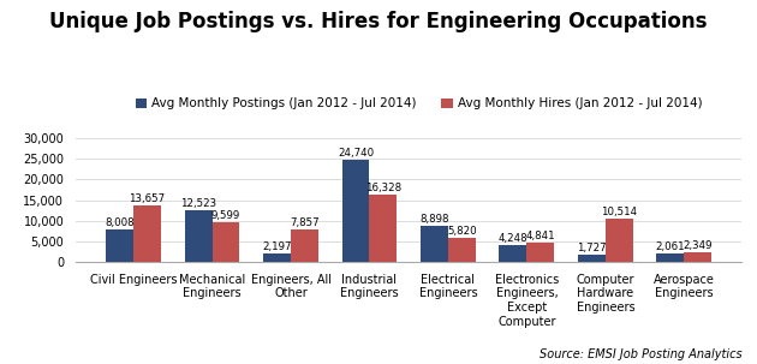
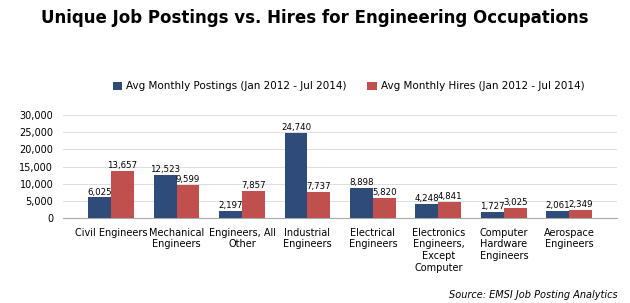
Avg Monthly Postings (Jan 2012 - Jul 2014)/Civil Engineers: 8,008 -> 6,025
Avg Monthly Hires (Jan 2012 - Jul 2014)/Industrial Engineers: 16,328 -> 7,737
Avg Monthly Hires (Jan 2012 - Jul 2014)/Computer Hardware Engineers: 10,514 -> 3,025
